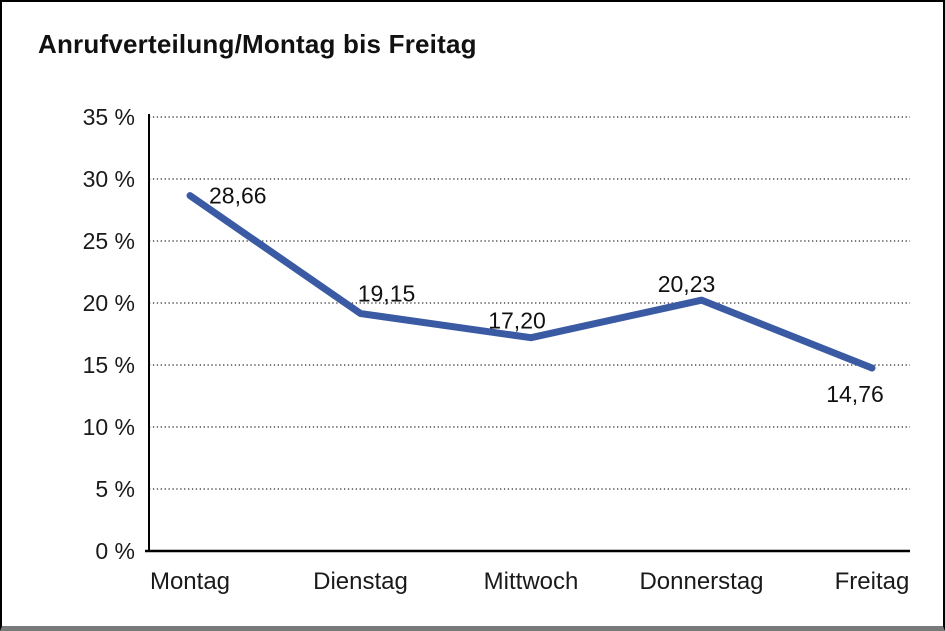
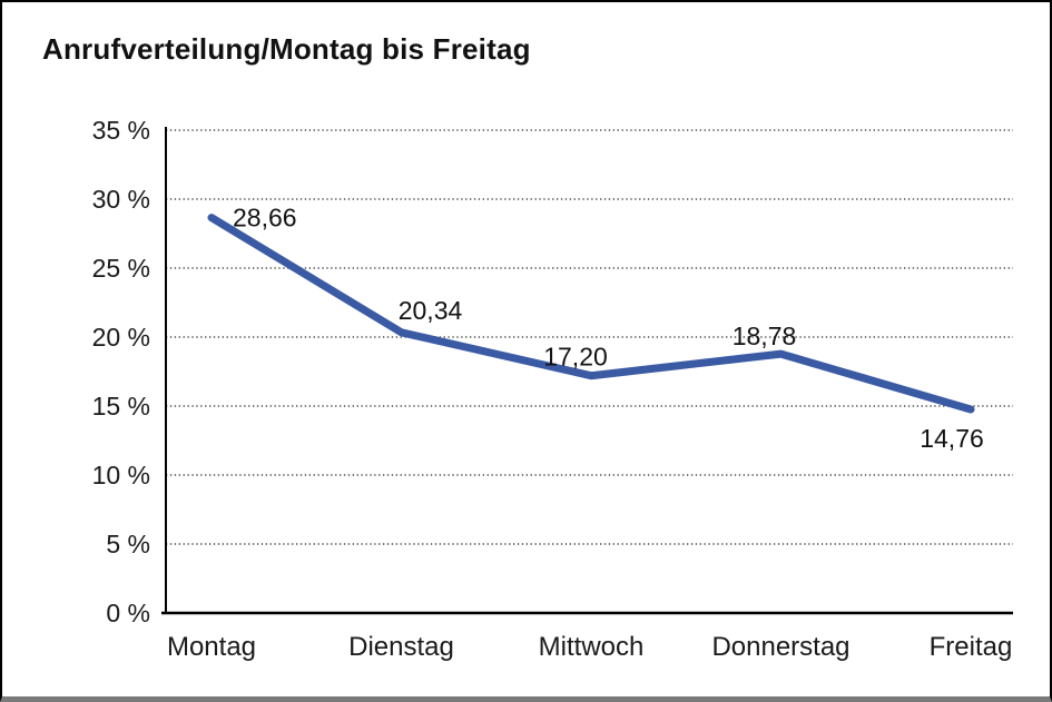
Dienstag: 19,15 -> 20,34
Donnerstag: 20,23 -> 18,78
